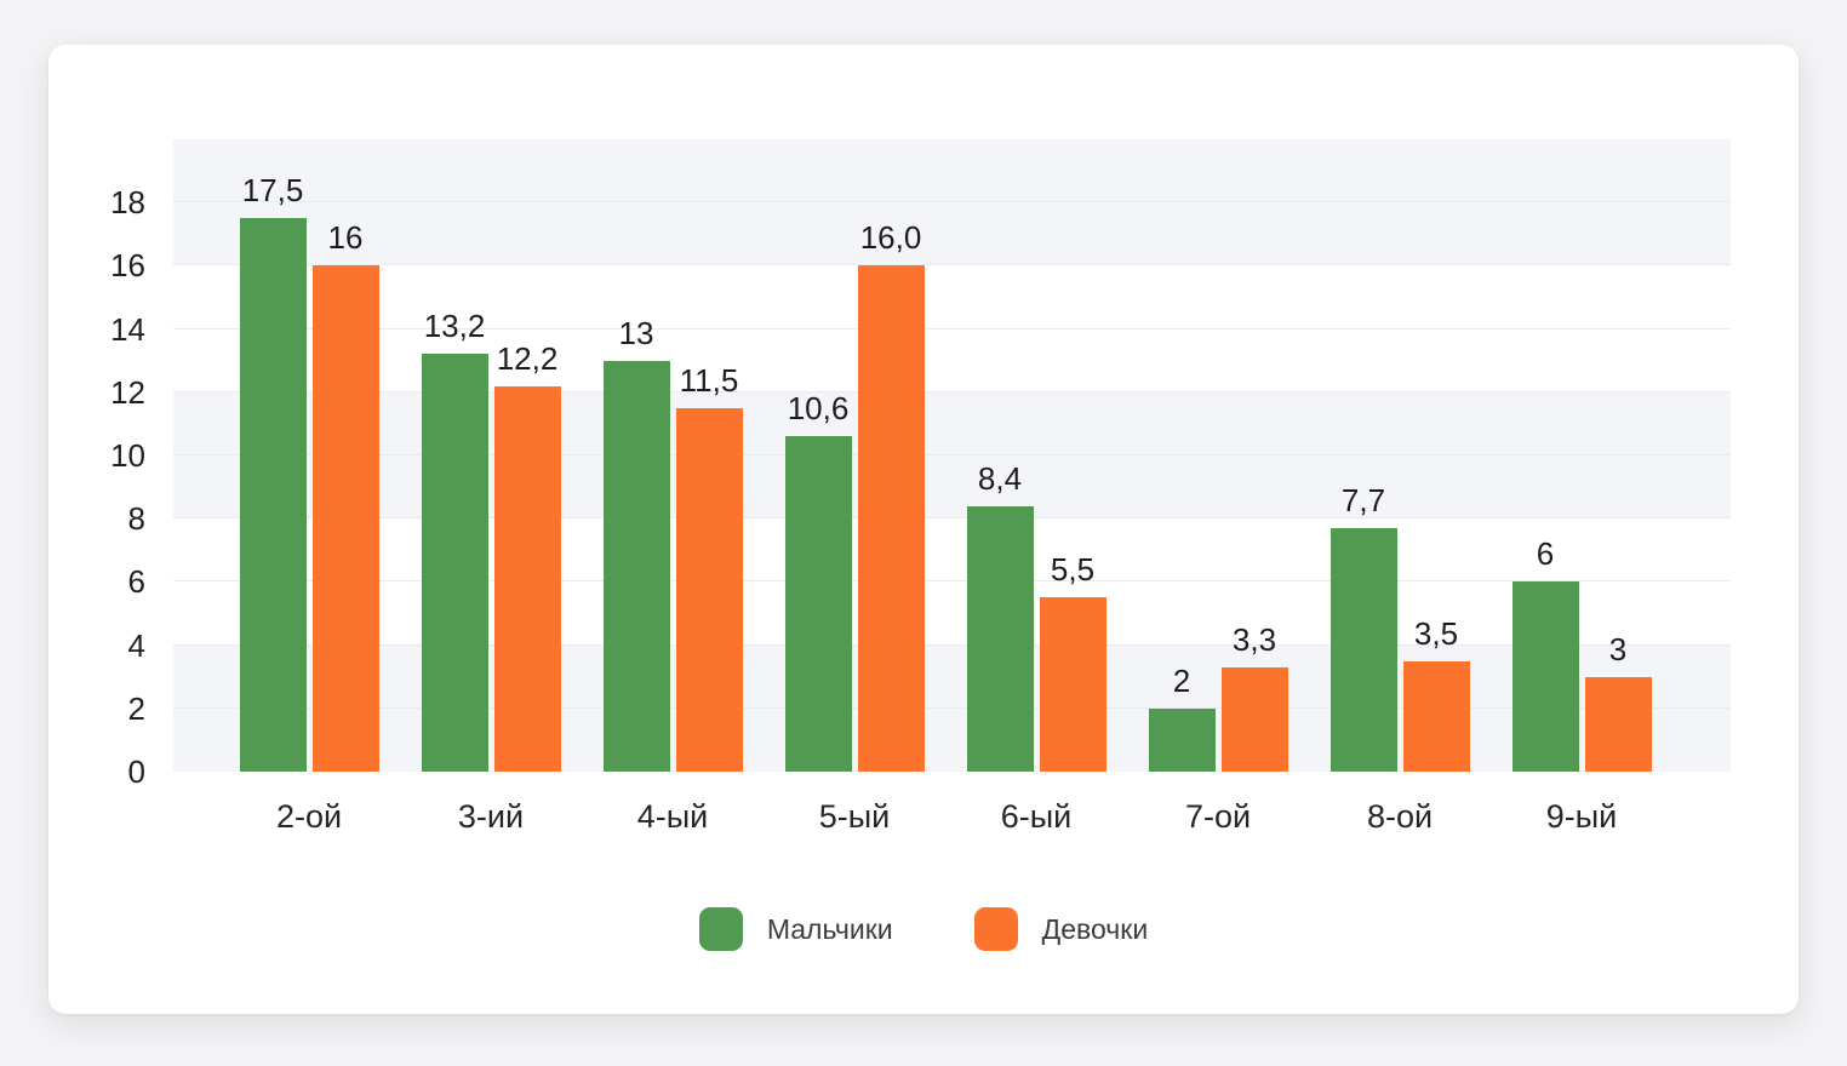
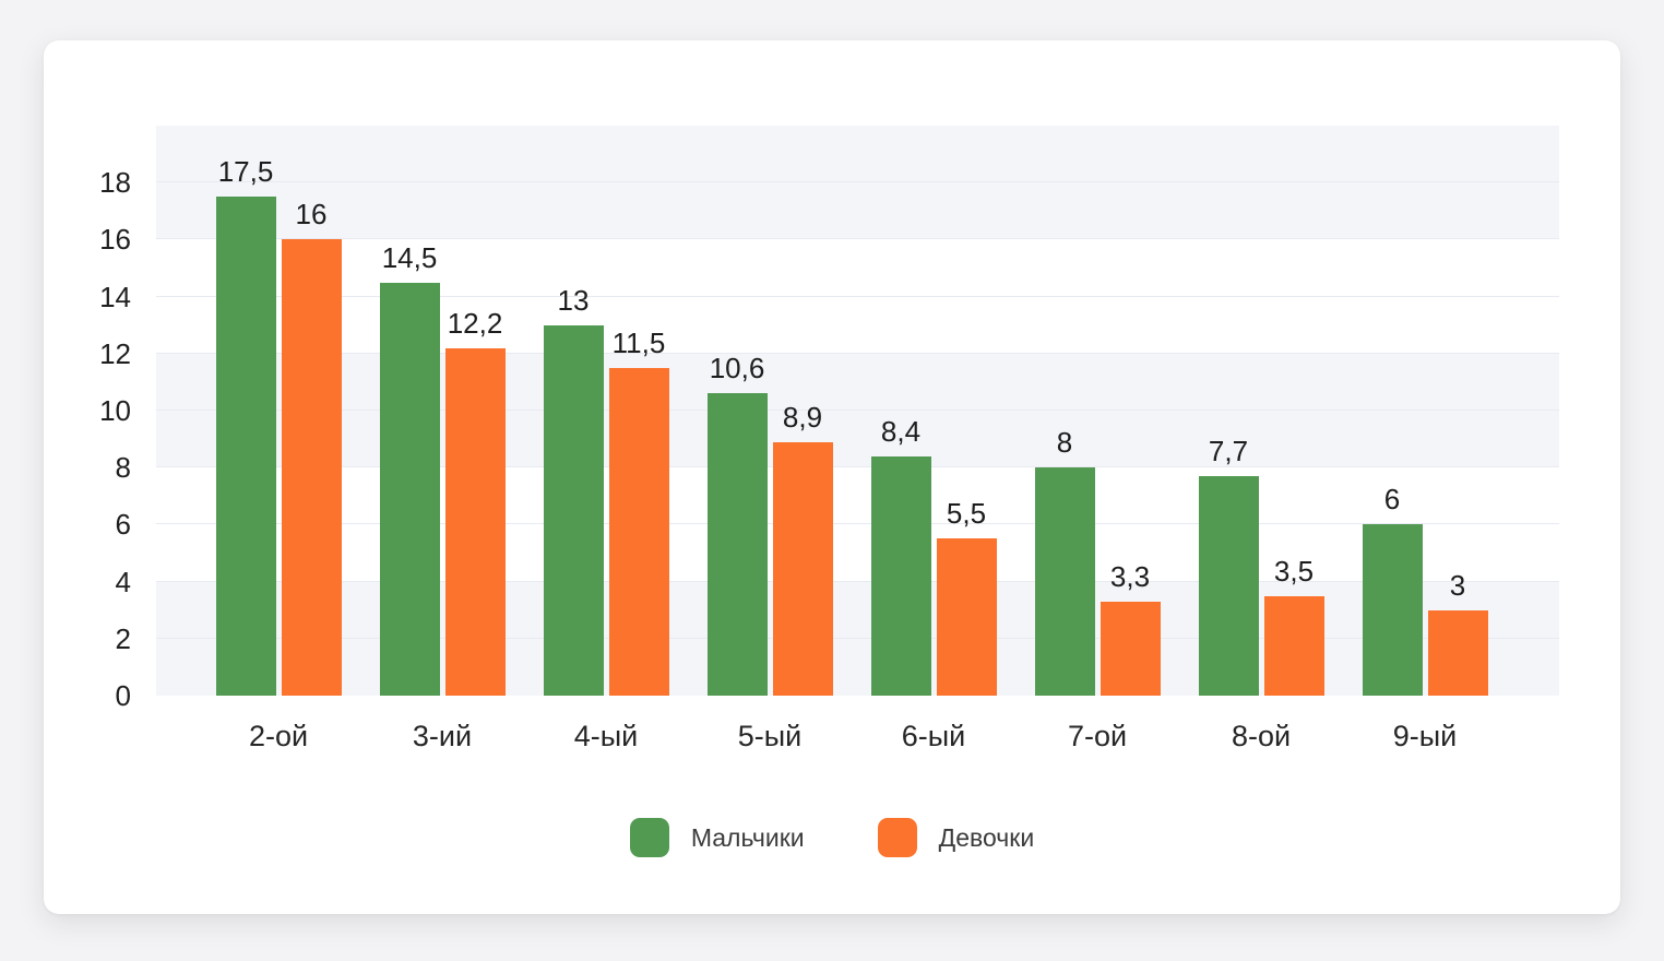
Мальчики/3-ий: 13,2 -> 14,5
Девочки/5-ый: 16,0 -> 8,9
Мальчики/7-ой: 2 -> 8
